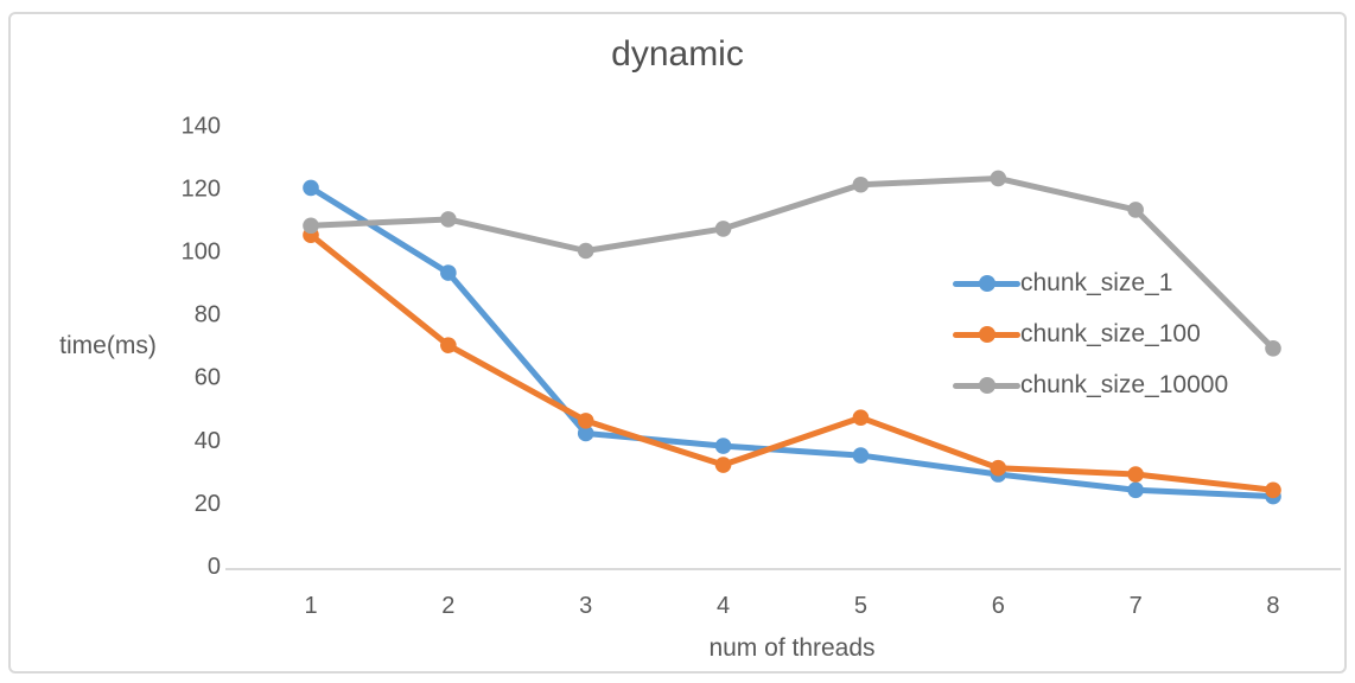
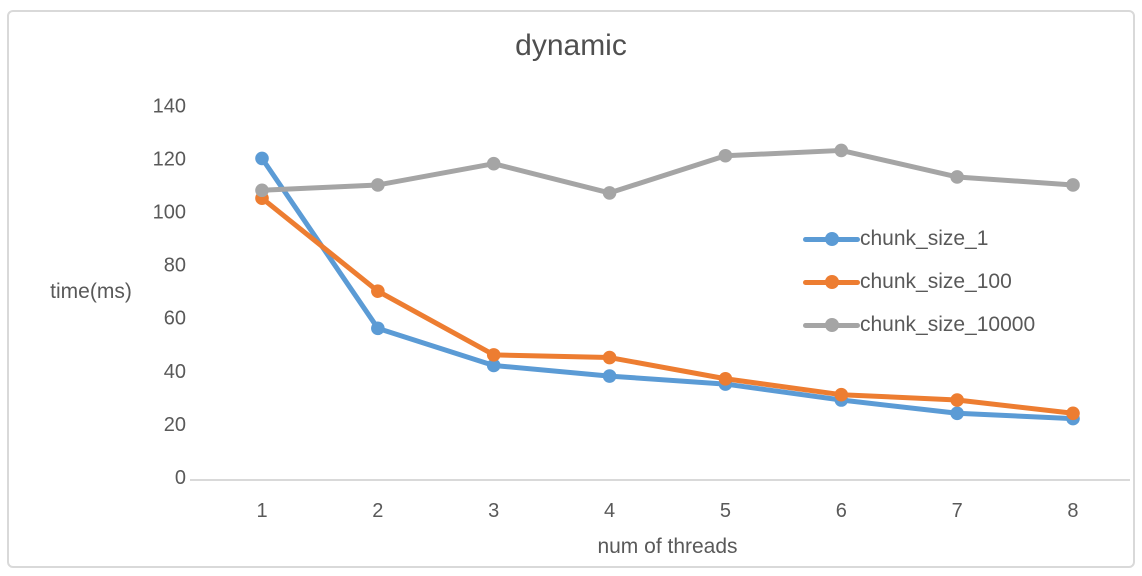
chunk_size_1/2: 93 -> 56
chunk_size_10000/3: 100 -> 118
chunk_size_100/4: 32 -> 45
chunk_size_100/5: 47 -> 37
chunk_size_10000/8: 69 -> 110
